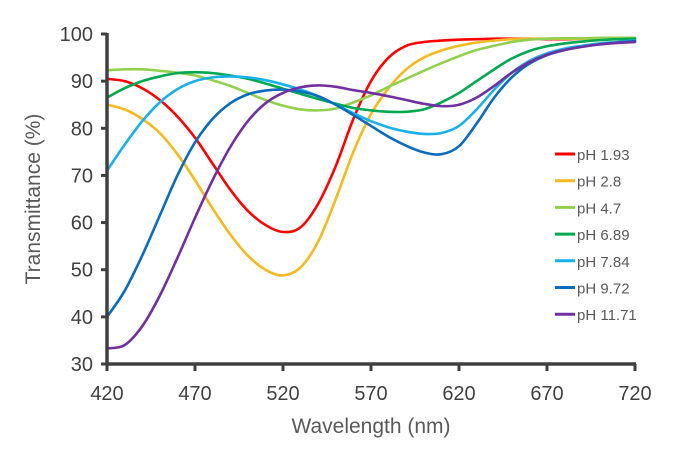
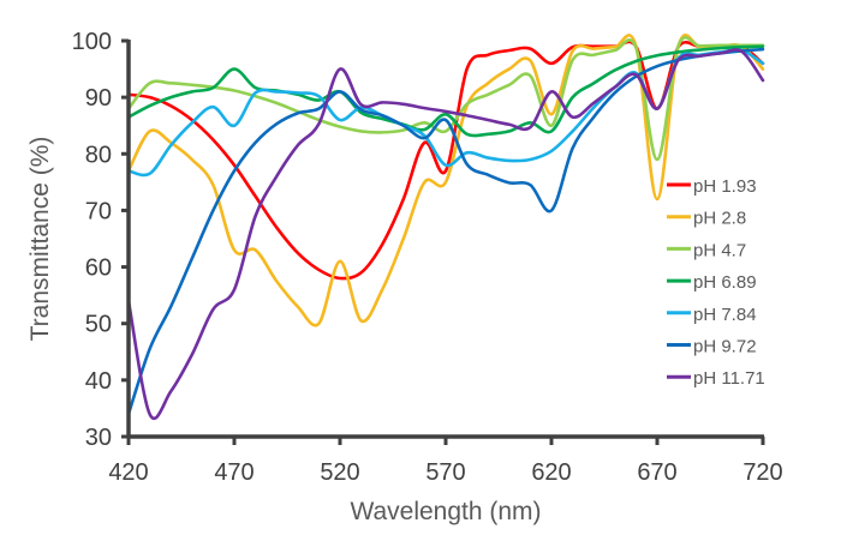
pH 2.8/420: 85 -> 77
pH 4.7/420: 92 -> 88
pH 7.84/420: 71 -> 77
pH 9.72/420: 40 -> 34
pH 11.71/420: 33 -> 54
pH 2.8/470: 69 -> 63
pH 6.89/470: 92 -> 95
pH 7.84/470: 90 -> 85
pH 11.71/470: 61 -> 56
pH 2.8/520: 49 -> 61
pH 6.89/520: 88 -> 91
pH 7.84/520: 89 -> 86
pH 9.72/520: 88 -> 91
pH 11.71/520: 88 -> 95
pH 1.93/570: 90 -> 77
pH 2.8/570: 83 -> 75
pH 4.7/570: 87 -> 84
pH 6.89/570: 84 -> 87
pH 7.84/570: 82 -> 78
pH 9.72/570: 80 -> 86
pH 1.93/620: 99 -> 96
pH 2.8/620: 98 -> 87
pH 4.7/620: 95 -> 85
pH 6.89/620: 88 -> 84
pH 9.72/620: 76 -> 70
pH 11.71/620: 85 -> 91
pH 1.93/670: 99 -> 88
pH 2.8/670: 99 -> 72
pH 4.7/670: 99 -> 79
pH 7.84/670: 96 -> 88
pH 11.71/670: 96 -> 88
pH 1.93/720: 99 -> 96
pH 2.8/720: 99 -> 95
pH 7.84/720: 99 -> 96
pH 11.71/720: 98 -> 93
